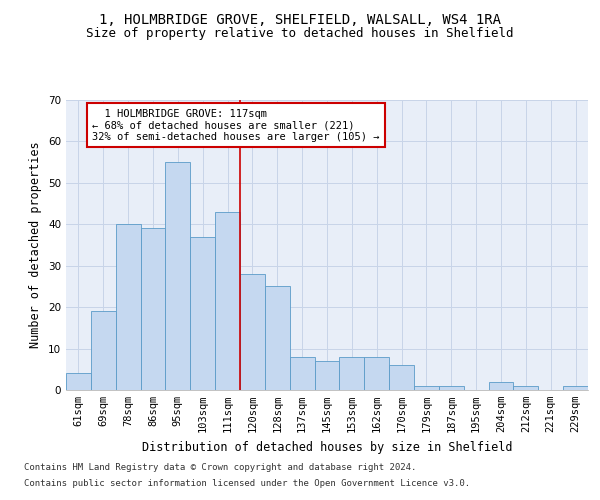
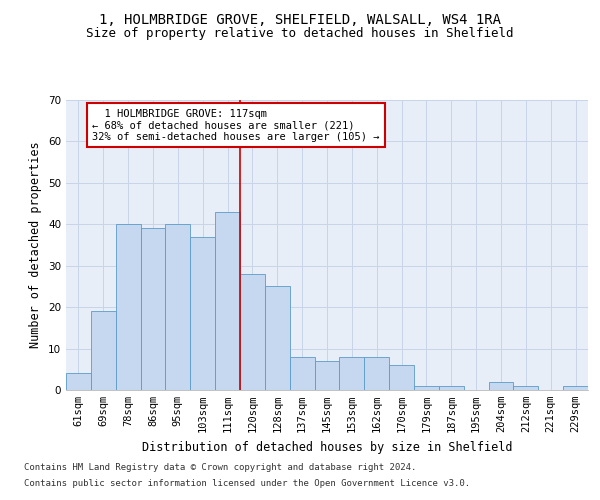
95sqm: 55 -> 40
